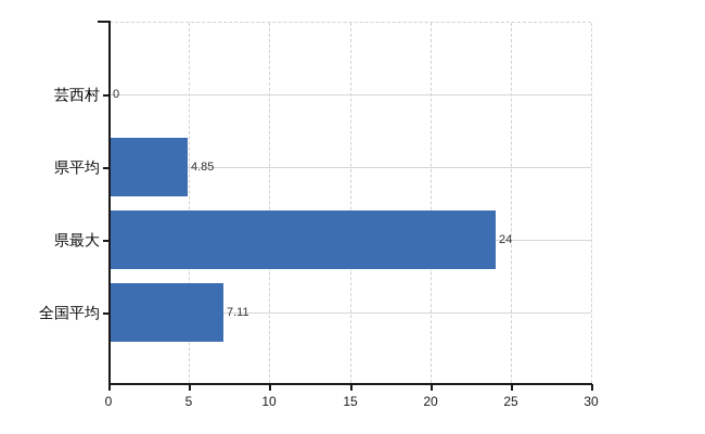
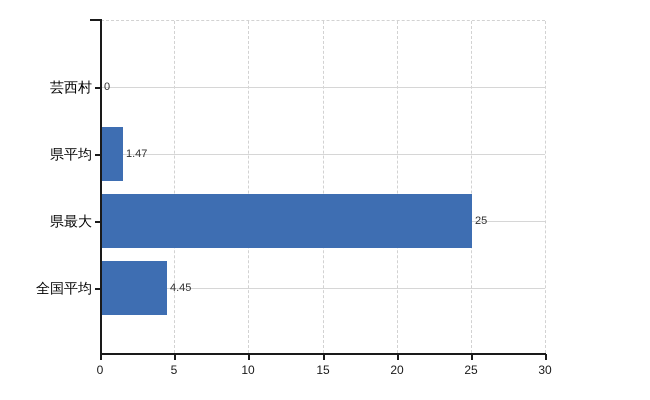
県平均: 4.85 -> 1.47
県最大: 24 -> 25
全国平均: 7.11 -> 4.45
